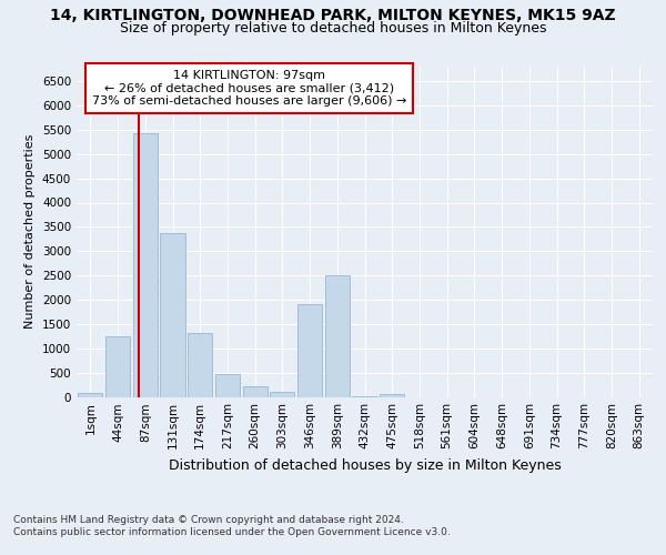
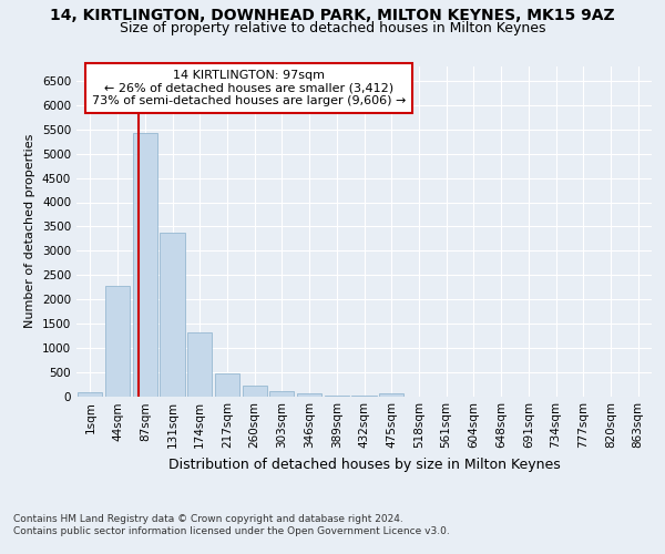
44sqm: 1250 -> 2270
346sqm: 1900 -> 50
389sqm: 2500 -> 10
